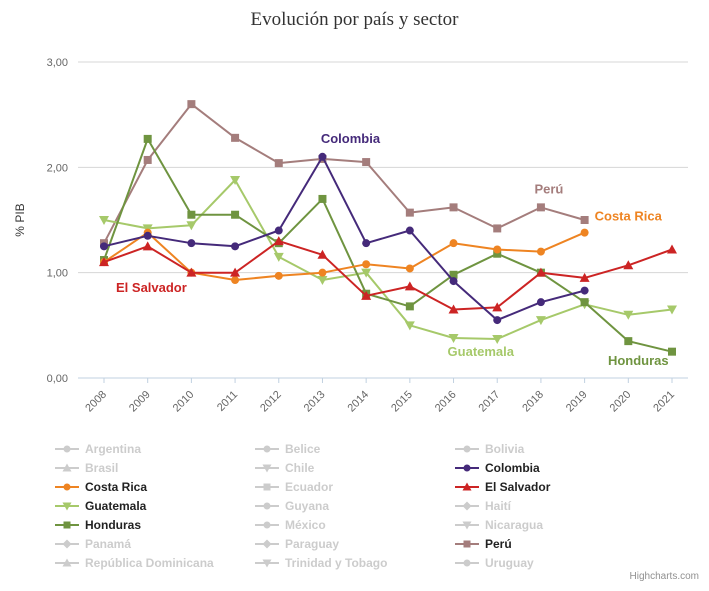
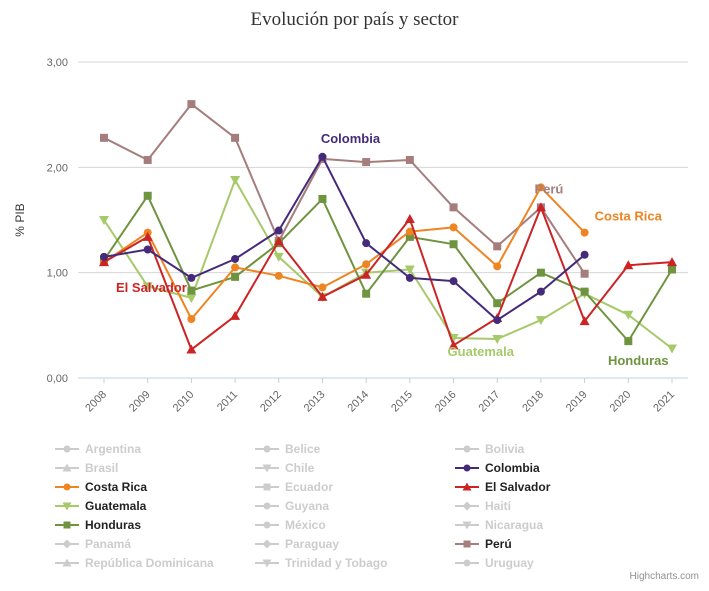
Perú/2008: 1,28 -> 2,28
Colombia/2008: 1,25 -> 1,15
Guatemala/2009: 1,42 -> 0,87
Honduras/2009: 2,27 -> 1,73
El Salvador/2009: 1,25 -> 1,34
Colombia/2009: 1,35 -> 1,22
Guatemala/2010: 1,45 -> 0,76
Honduras/2010: 1,55 -> 0,83
Costa Rica/2010: 1,00 -> 0,56
El Salvador/2010: 1,00 -> 0,27
Colombia/2010: 1,28 -> 0,95
Honduras/2011: 1,55 -> 0,96
Costa Rica/2011: 0,93 -> 1,05
El Salvador/2011: 1,00 -> 0,59
Colombia/2011: 1,25 -> 1,13
Perú/2012: 2,04 -> 1,30
Guatemala/2013: 0,93 -> 0,77
Costa Rica/2013: 1,00 -> 0,86
El Salvador/2013: 1,17 -> 0,77
El Salvador/2014: 0,78 -> 0,98
Perú/2015: 1,57 -> 2,07
Guatemala/2015: 0,50 -> 1,03
Honduras/2015: 0,68 -> 1,34
Costa Rica/2015: 1,04 -> 1,39
El Salvador/2015: 0,87 -> 1,51
Colombia/2015: 1,40 -> 0,95
Honduras/2016: 0,98 -> 1,27
Costa Rica/2016: 1,28 -> 1,43
El Salvador/2016: 0,65 -> 0,31
Perú/2017: 1,42 -> 1,25
Honduras/2017: 1,18 -> 0,71
Costa Rica/2017: 1,22 -> 1,06
El Salvador/2017: 0,67 -> 0,57
Costa Rica/2018: 1,20 -> 1,81
El Salvador/2018: 1,00 -> 1,62
Colombia/2018: 0,72 -> 0,82
Perú/2019: 1,50 -> 0,99
Guatemala/2019: 0,70 -> 0,80
Honduras/2019: 0,72 -> 0,82
El Salvador/2019: 0,95 -> 0,54
Colombia/2019: 0,83 -> 1,17
Guatemala/2021: 0,65 -> 0,28
Honduras/2021: 0,25 -> 1,03
El Salvador/2021: 1,22 -> 1,10
